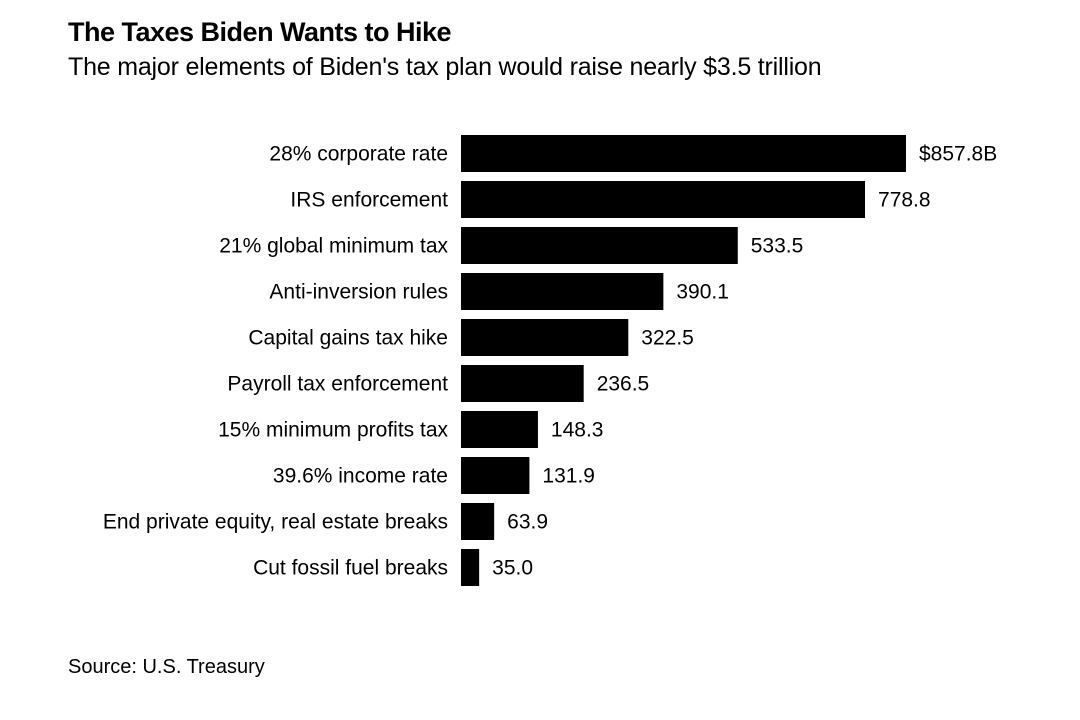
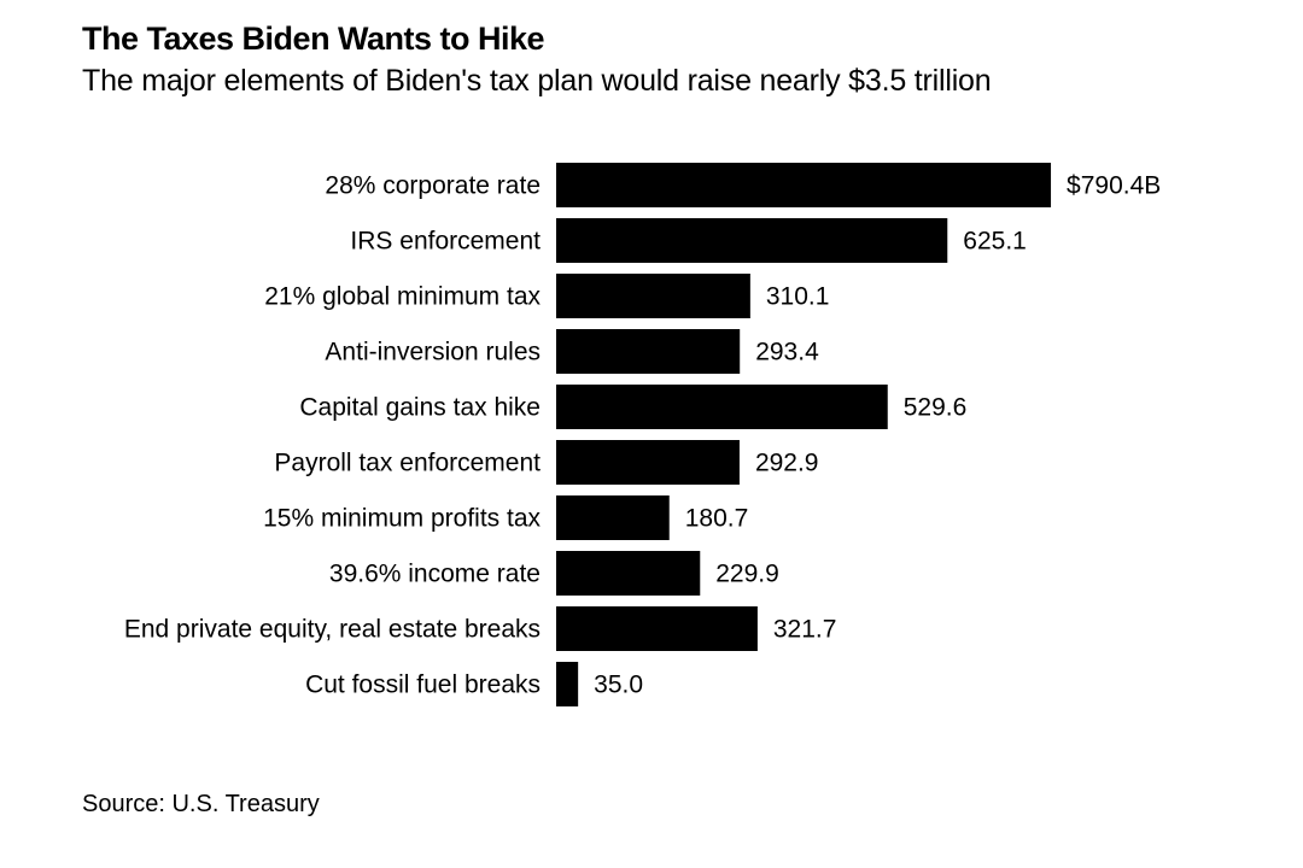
28% corporate rate: $857.8B -> $790.4B
IRS enforcement: 778.8 -> 625.1
21% global minimum tax: 533.5 -> 310.1
Anti-inversion rules: 390.1 -> 293.4
Capital gains tax hike: 322.5 -> 529.6
Payroll tax enforcement: 236.5 -> 292.9
15% minimum profits tax: 148.3 -> 180.7
39.6% income rate: 131.9 -> 229.9
End private equity, real estate breaks: 63.9 -> 321.7
